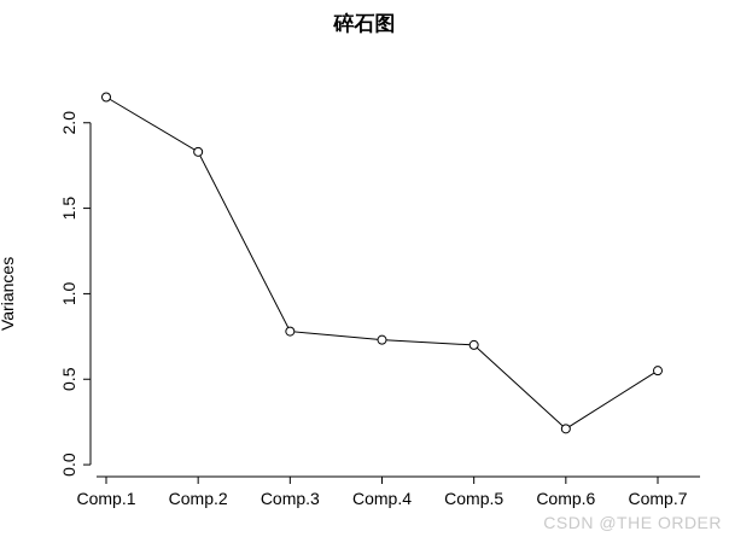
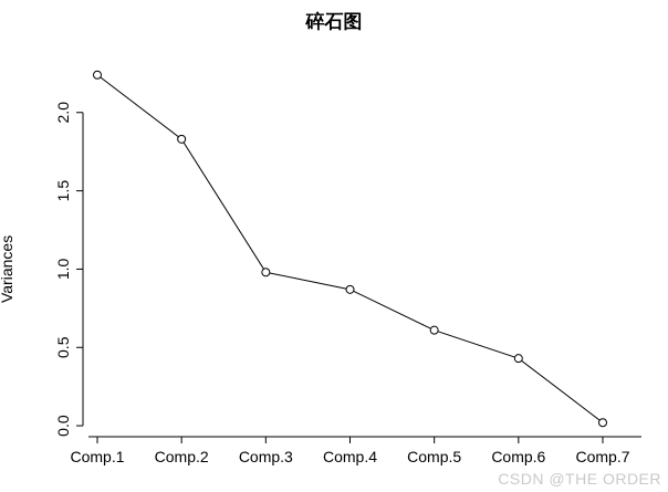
Comp.1: 2.15 -> 2.24
Comp.3: 0.78 -> 0.98
Comp.4: 0.73 -> 0.87
Comp.5: 0.70 -> 0.61
Comp.6: 0.21 -> 0.43
Comp.7: 0.55 -> 0.02
